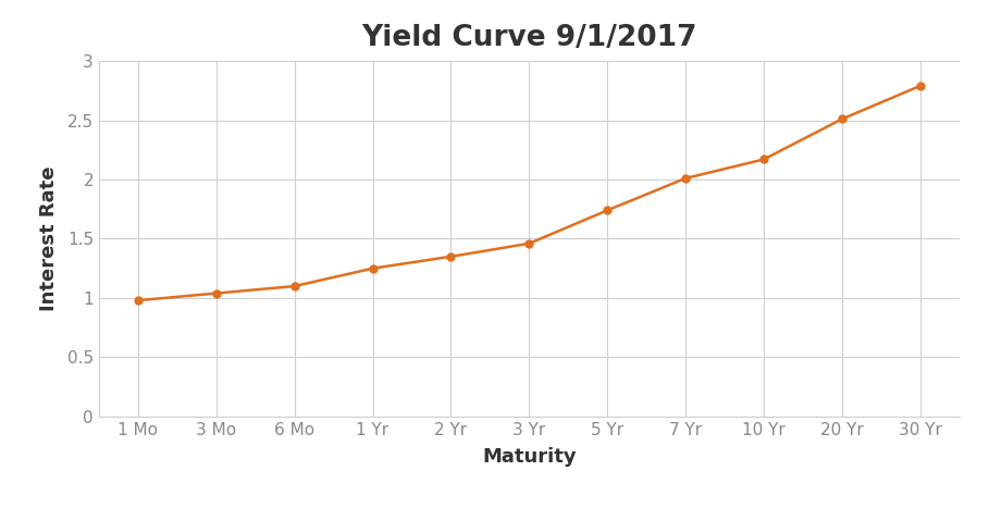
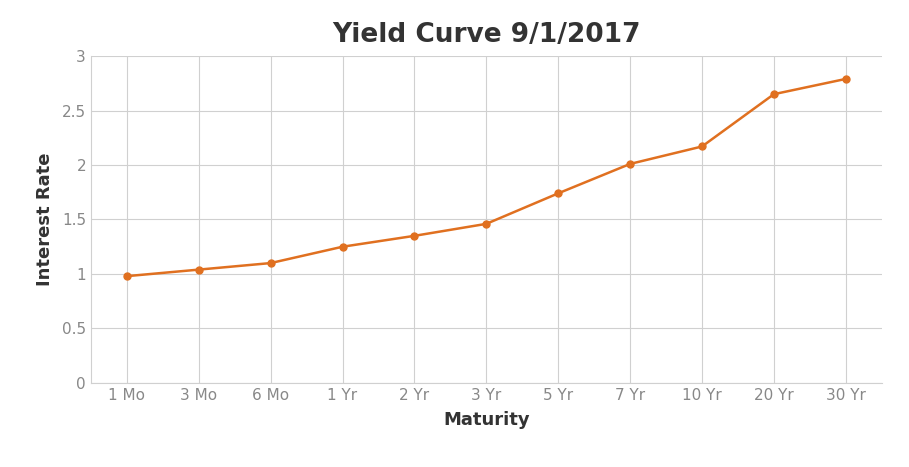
20 Yr: 2.51 -> 2.65
